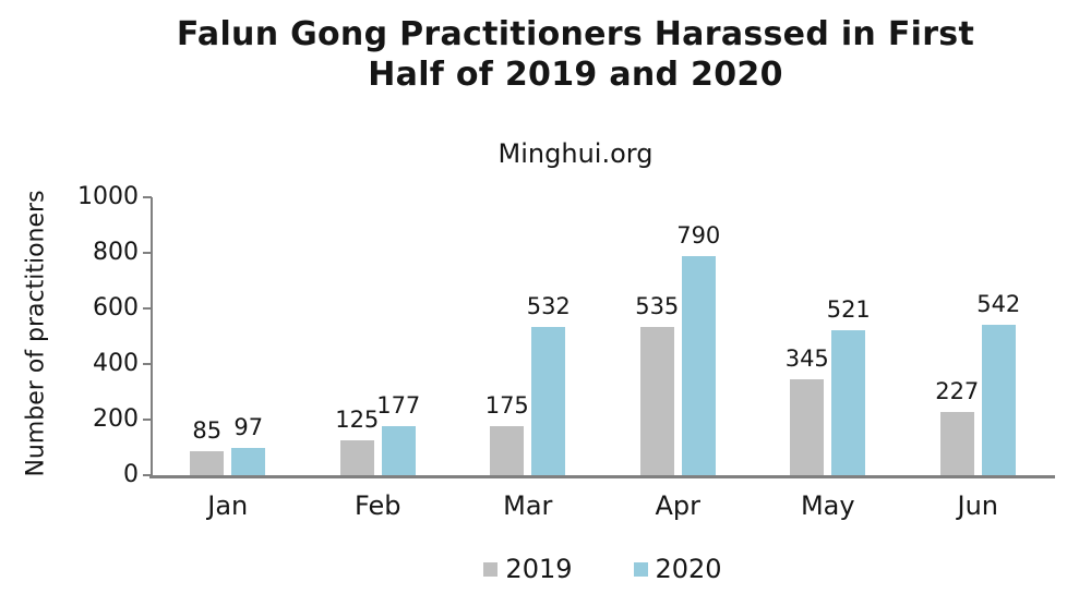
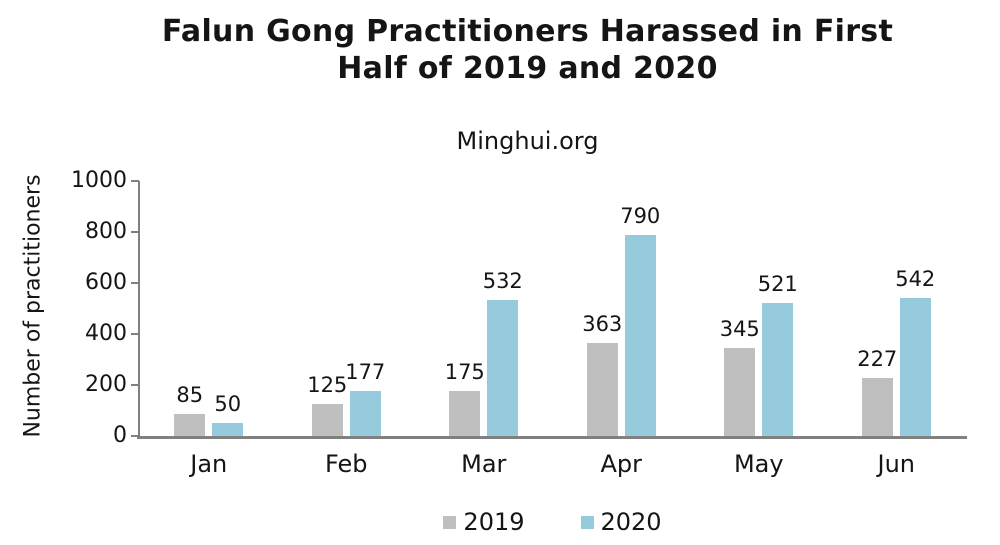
2020/Jan: 97 -> 50
2019/Apr: 535 -> 363
